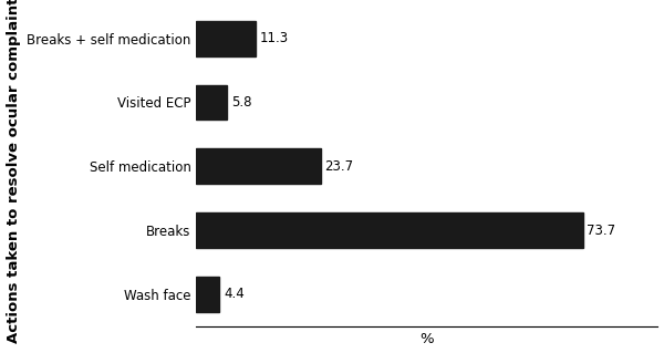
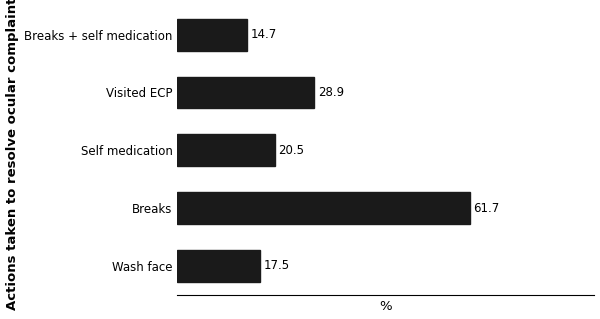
Breaks + self medication: 11.3 -> 14.7
Visited ECP: 5.8 -> 28.9
Self medication: 23.7 -> 20.5
Breaks: 73.7 -> 61.7
Wash face: 4.4 -> 17.5
